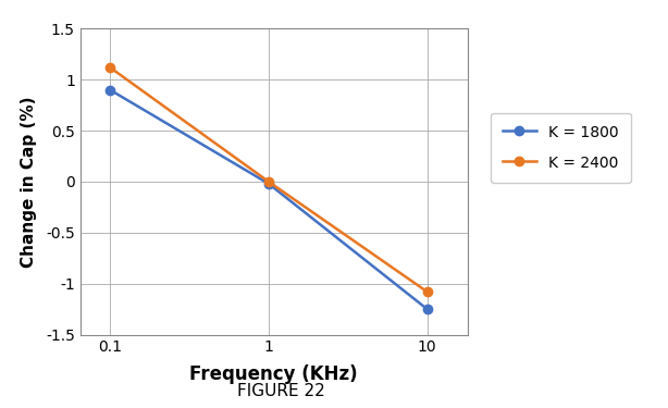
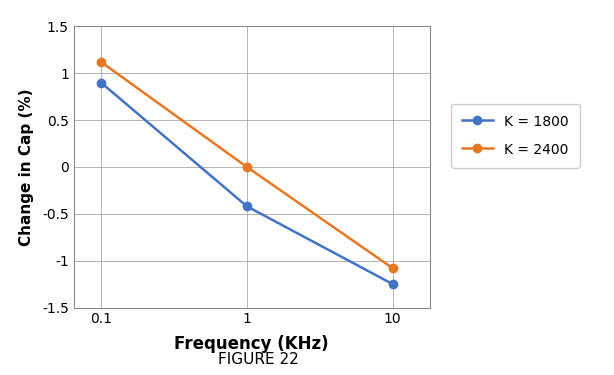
K = 1800/1: -0.02 -> -0.42
